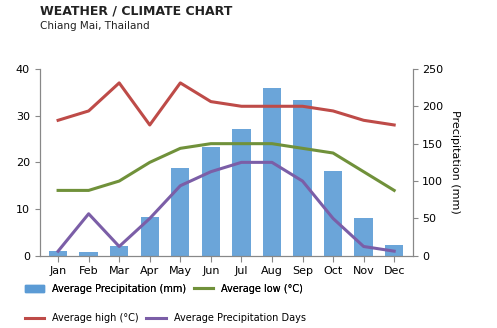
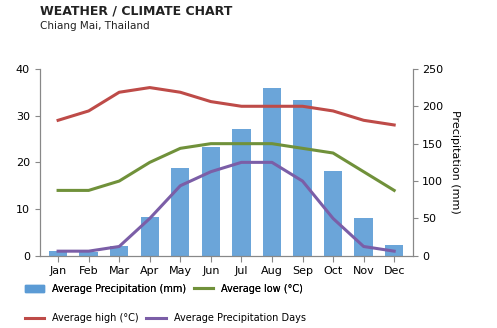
Average Precipitation Days/Feb: 9 -> 1
Average high (°C)/Mar: 37 -> 35
Average high (°C)/Apr: 28 -> 36
Average high (°C)/May: 37 -> 35
